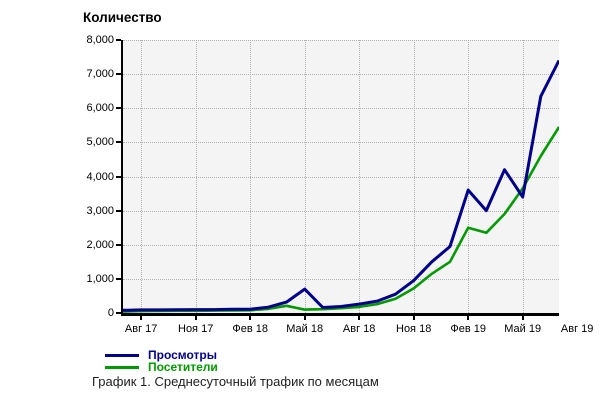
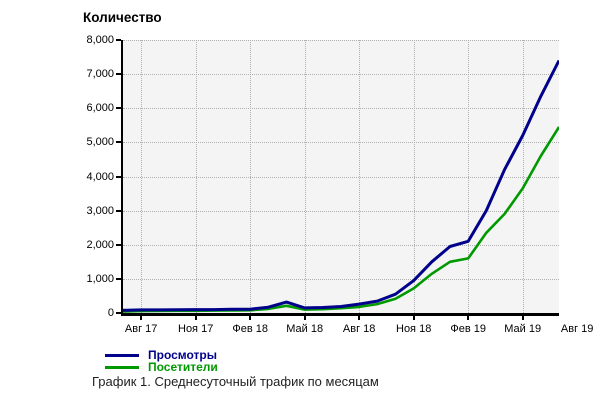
Просмотры/Май 18: 700 -> 200
Просмотры/Фев 19: 3600 -> 2100
Посетители/Фев 19: 2500 -> 1600
Просмотры/Май 19: 3400 -> 5200
